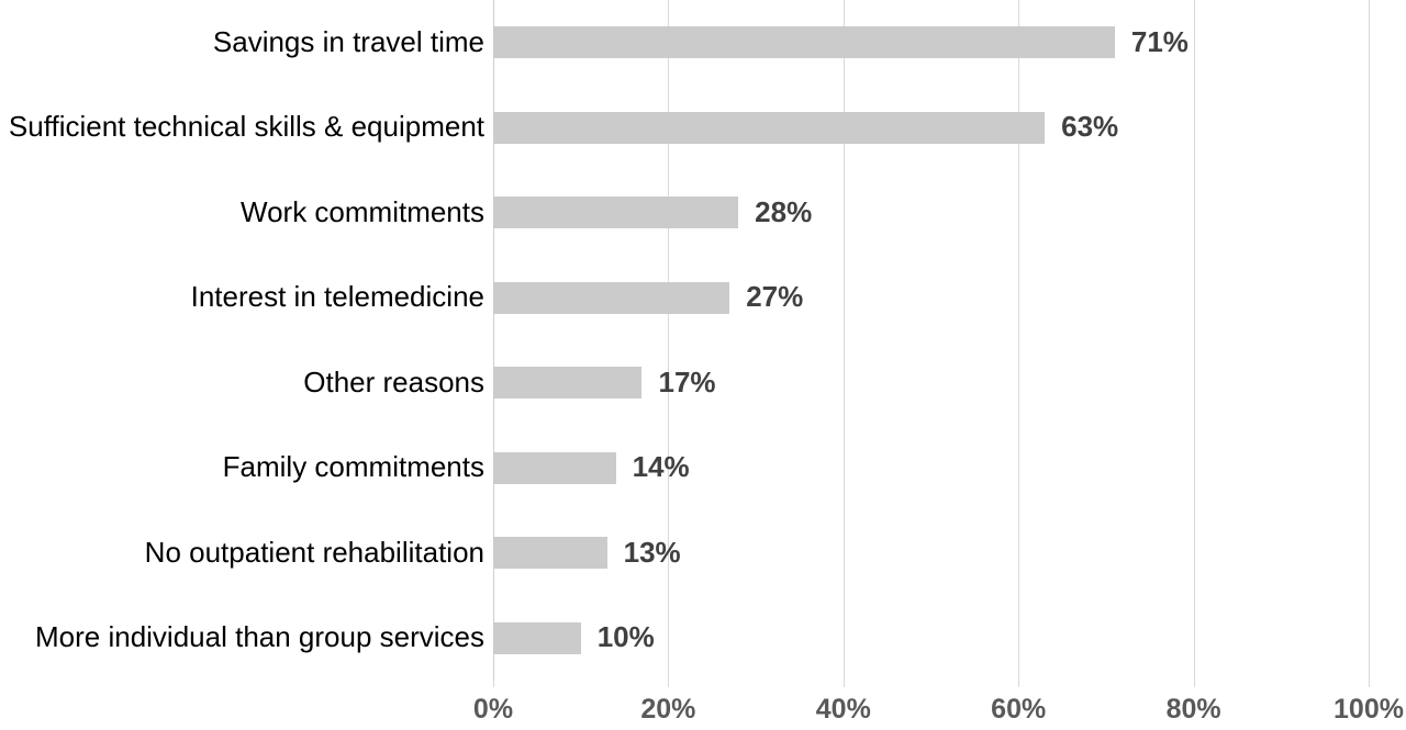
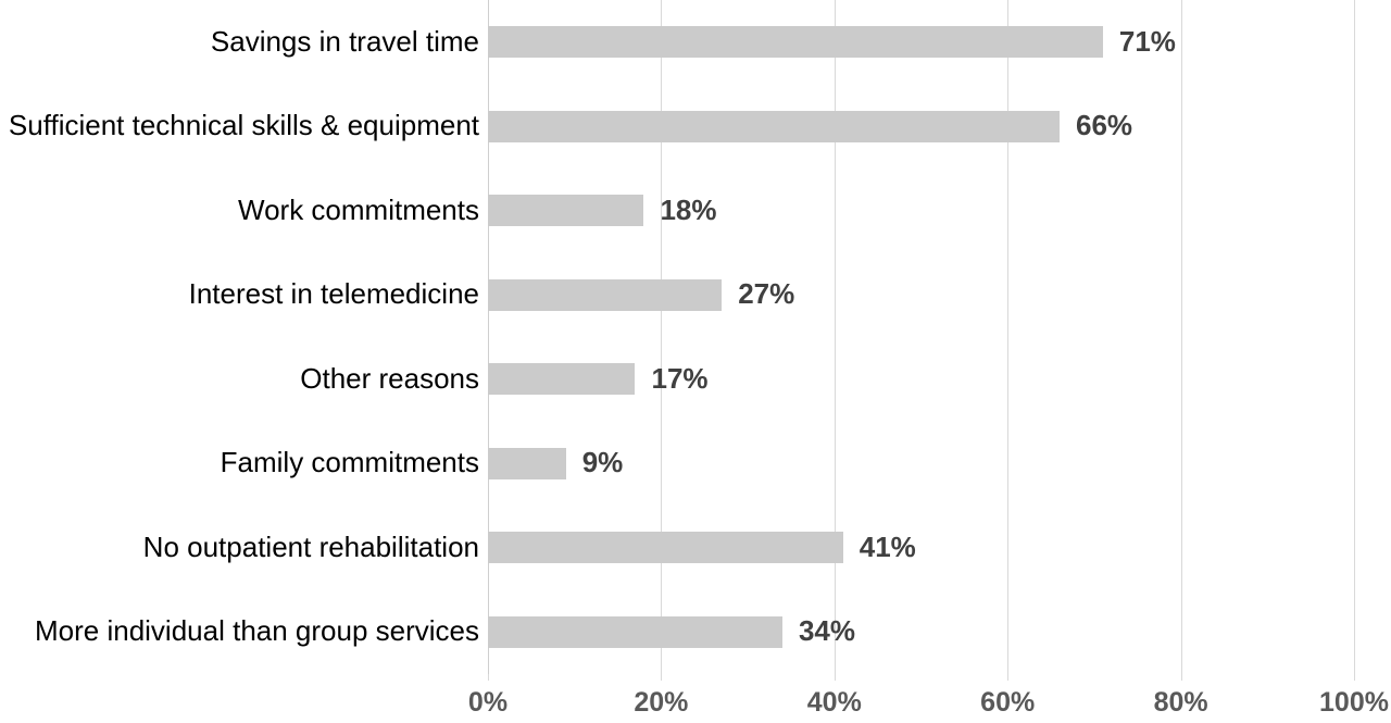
Sufficient technical skills & equipment: 63% -> 66%
Work commitments: 28% -> 18%
Family commitments: 14% -> 9%
No outpatient rehabilitation: 13% -> 41%
More individual than group services: 10% -> 34%
